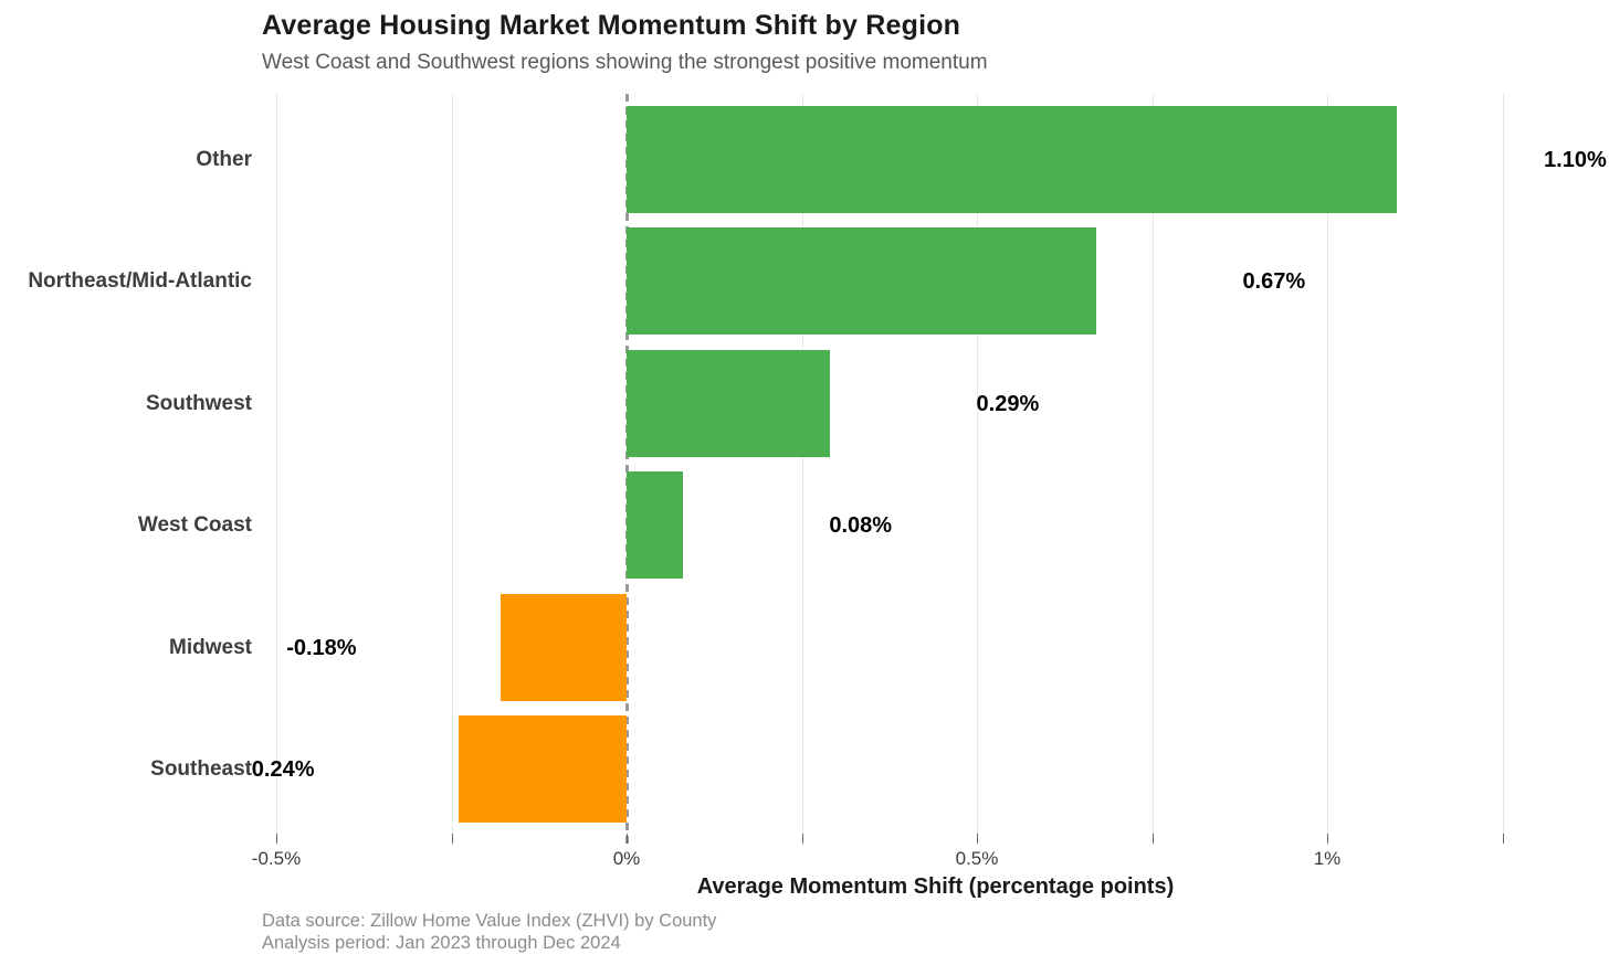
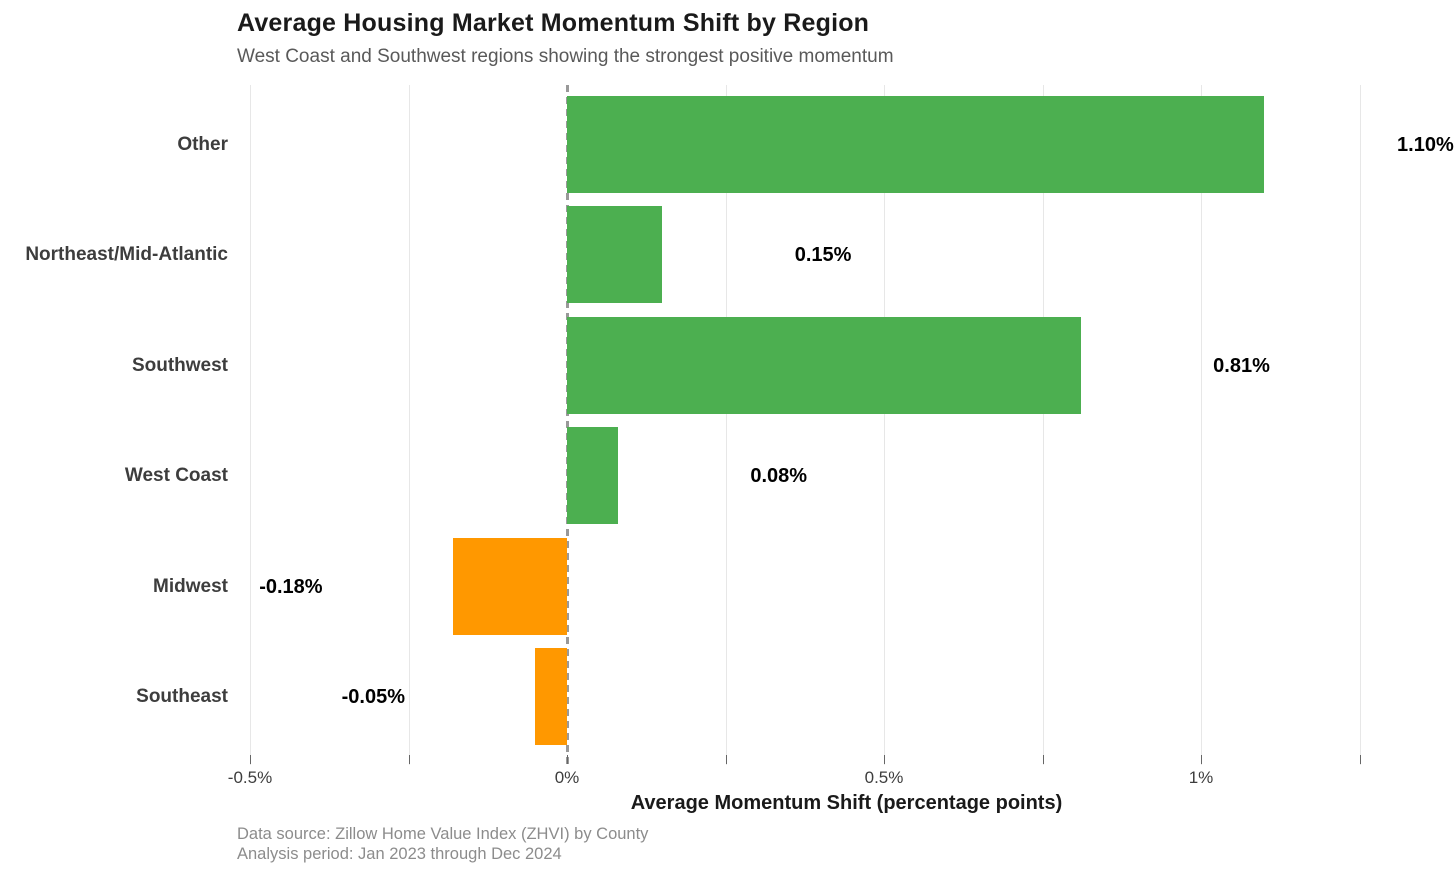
Northeast/Mid-Atlantic: 0.67% -> 0.15%
Southwest: 0.29% -> 0.81%
Southeast: -0.24% -> -0.05%
